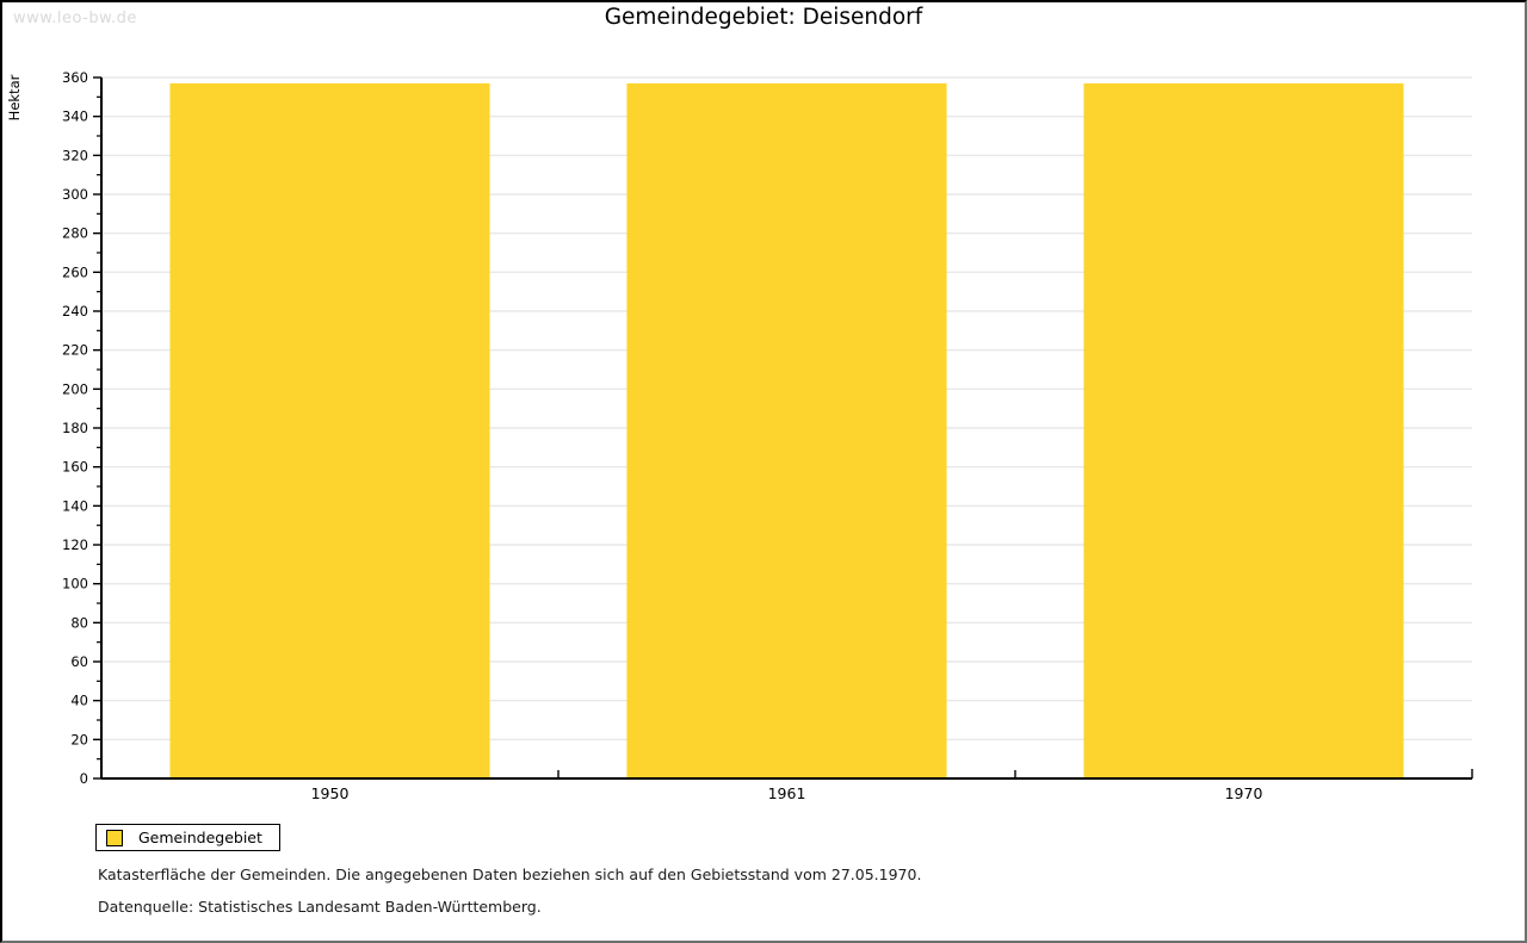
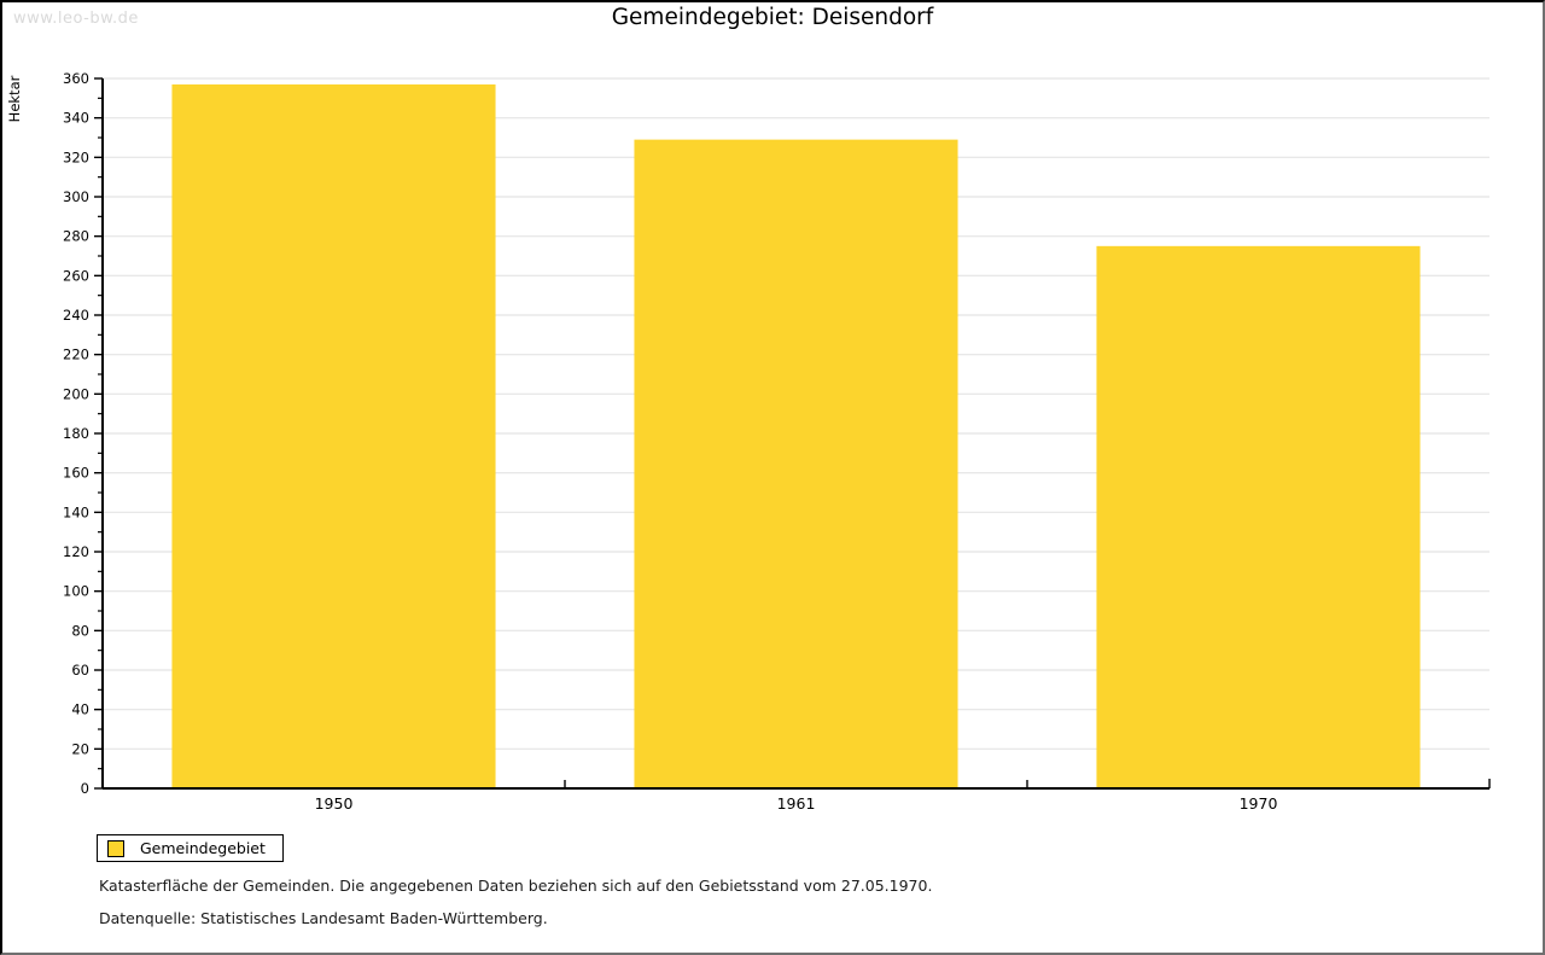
1961: 357 -> 329
1970: 357 -> 275
